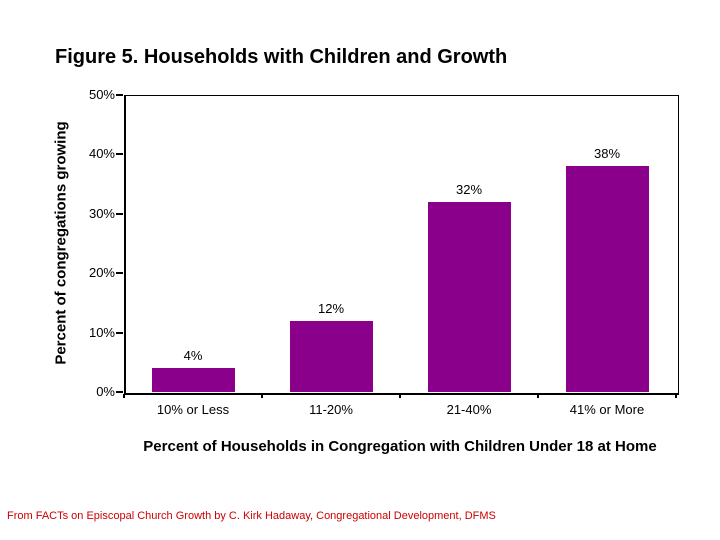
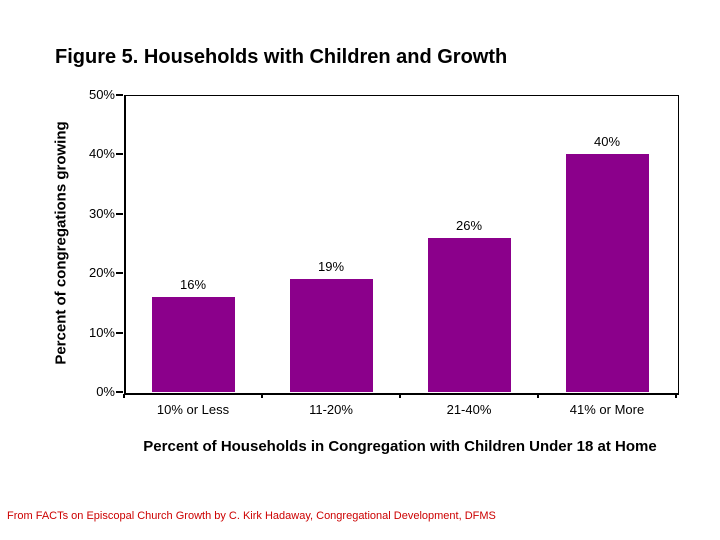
10% or Less: 4% -> 16%
11-20%: 12% -> 19%
21-40%: 32% -> 26%
41% or More: 38% -> 40%
